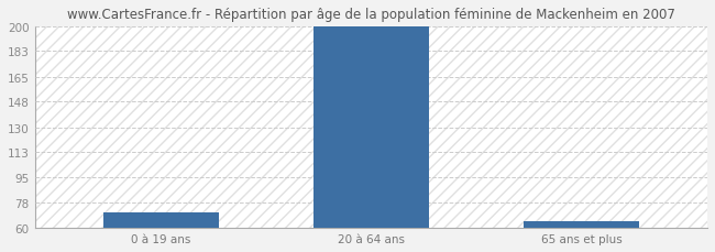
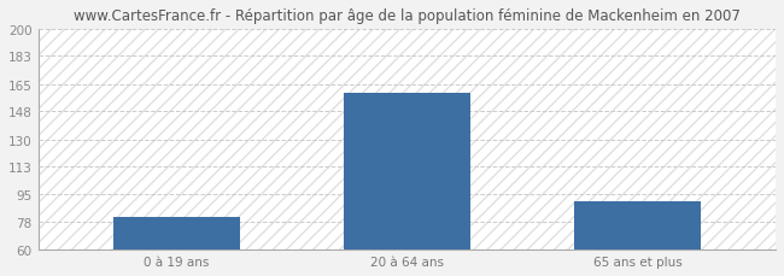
0 à 19 ans: 71 -> 81
20 à 64 ans: 200 -> 160
65 ans et plus: 65 -> 91
